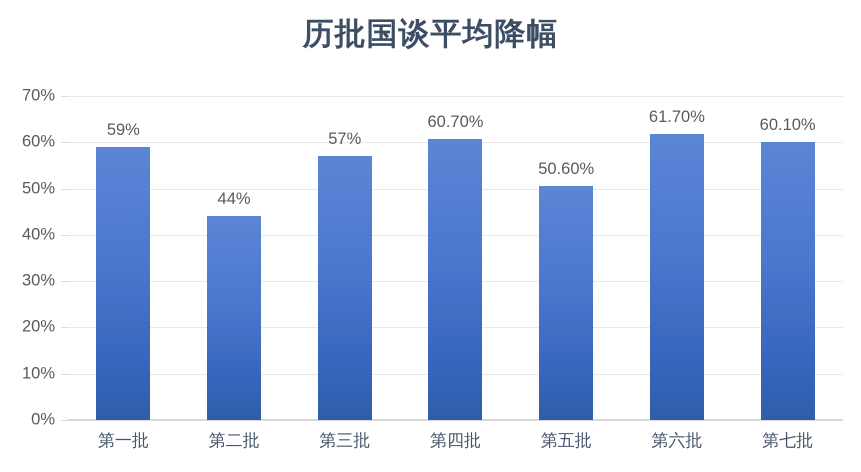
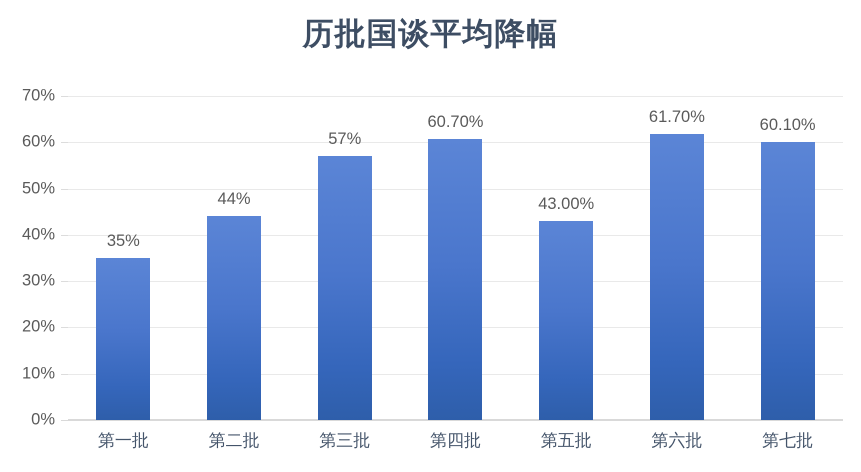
第一批: 59% -> 35%
第五批: 50.60% -> 43.00%
